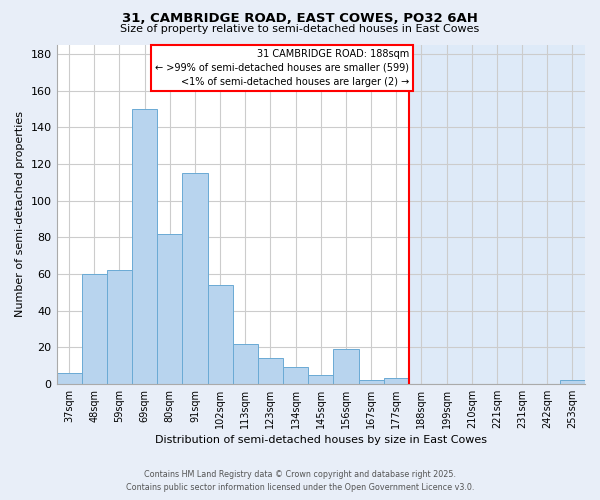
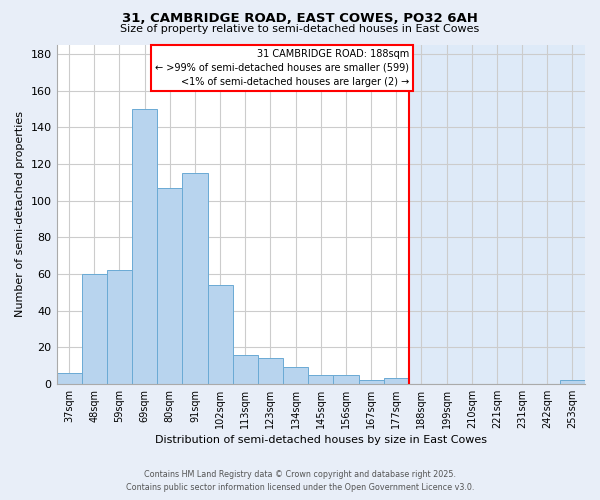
80sqm: 82 -> 107
113sqm: 22 -> 16
156sqm: 19 -> 5
